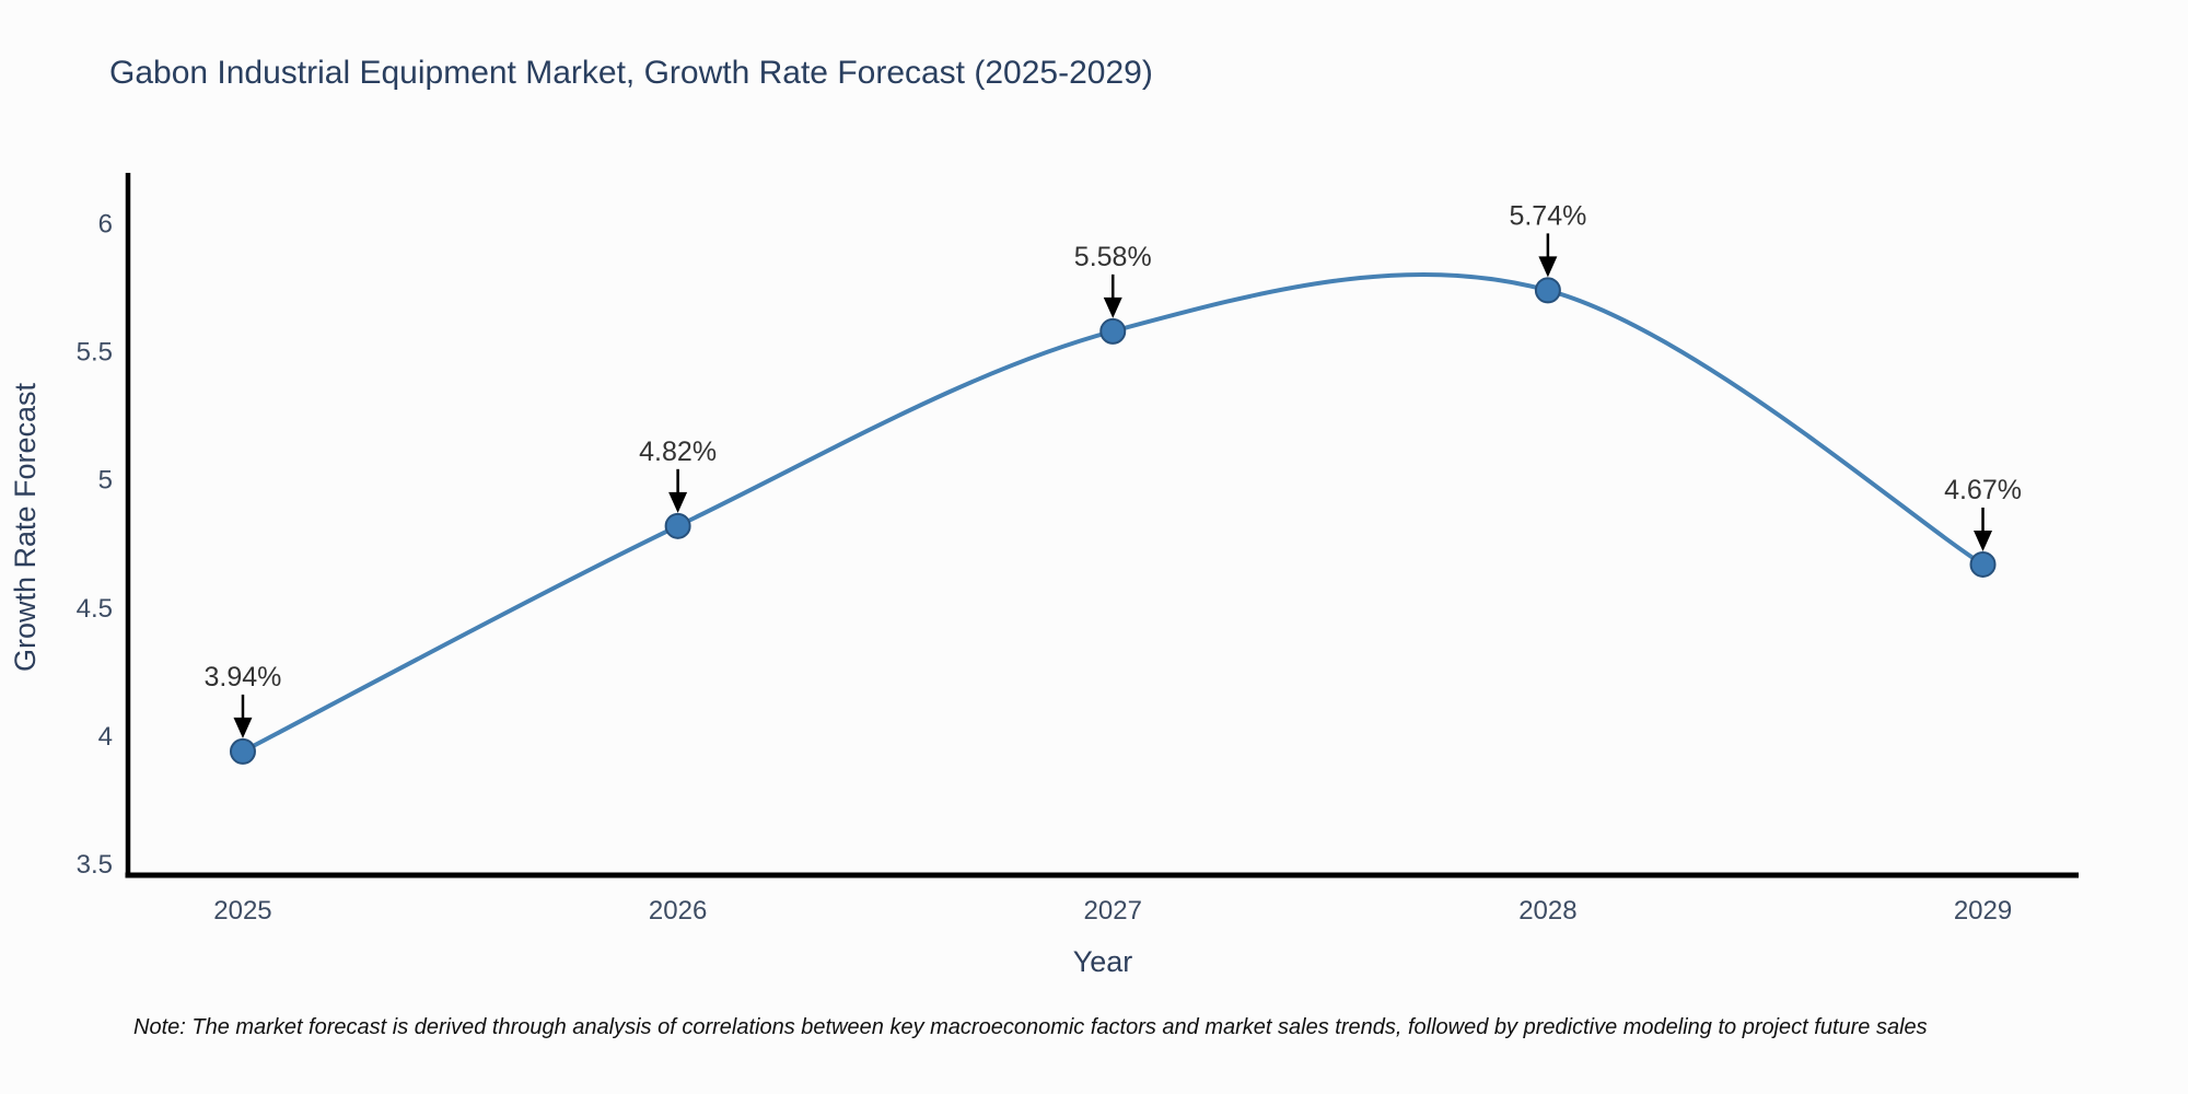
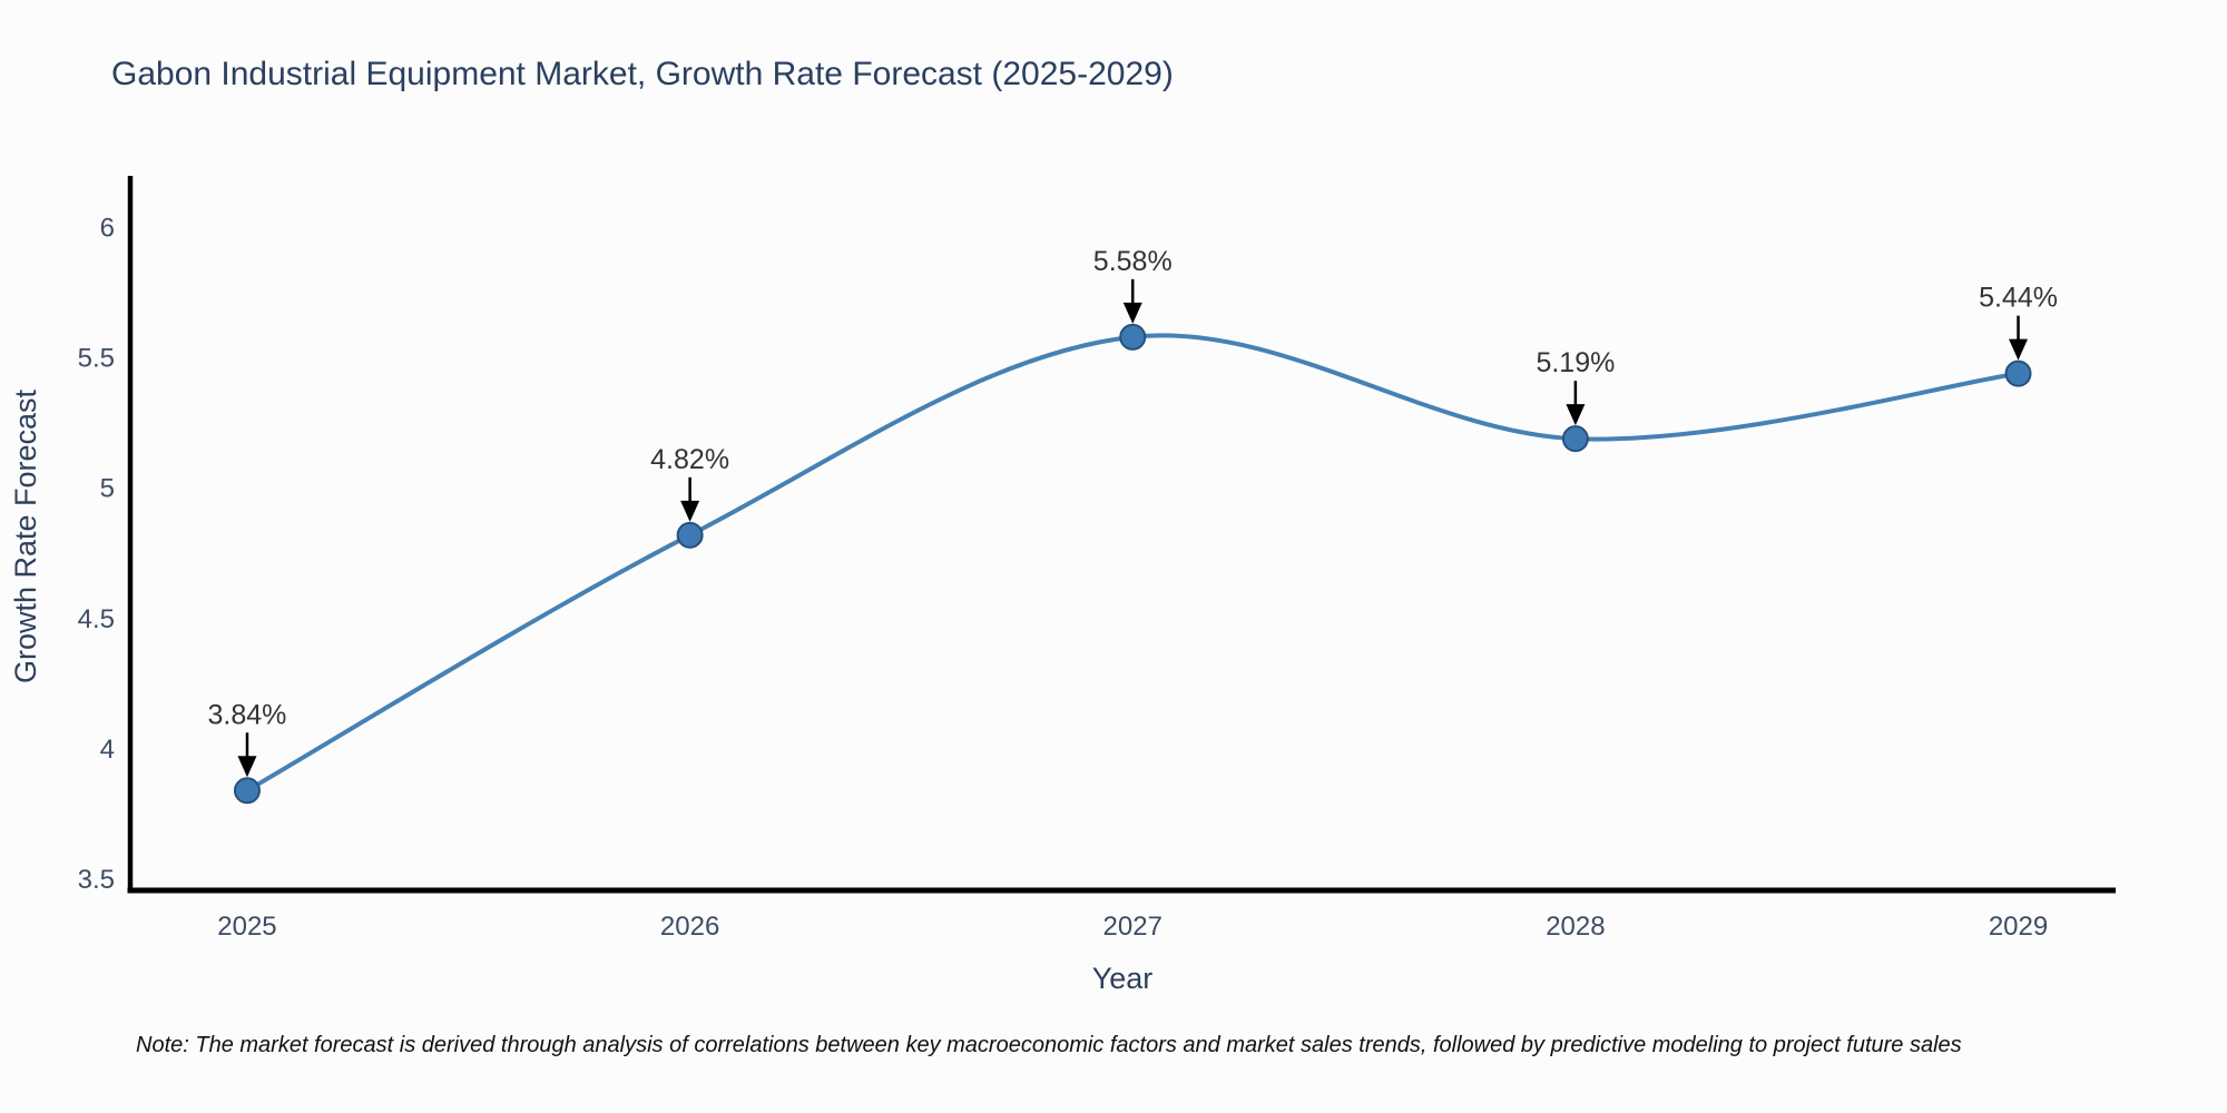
2025: 3.94% -> 3.84%
2028: 5.74% -> 5.19%
2029: 4.67% -> 5.44%
